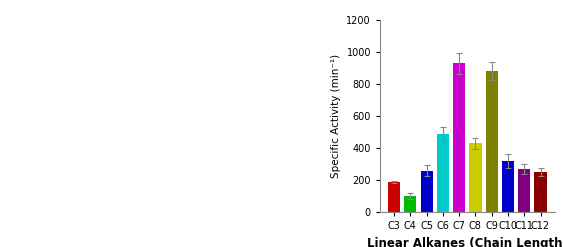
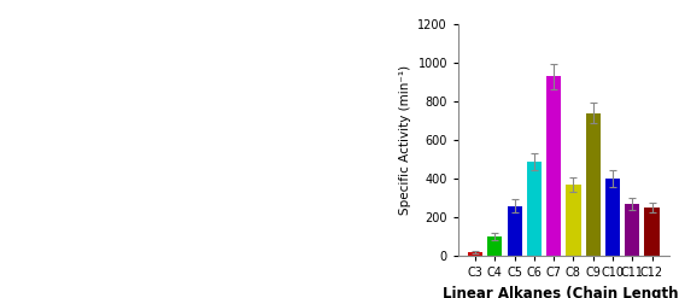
C3: 190 -> 20
C8: 430 -> 370
C9: 880 -> 740
C10: 320 -> 400
